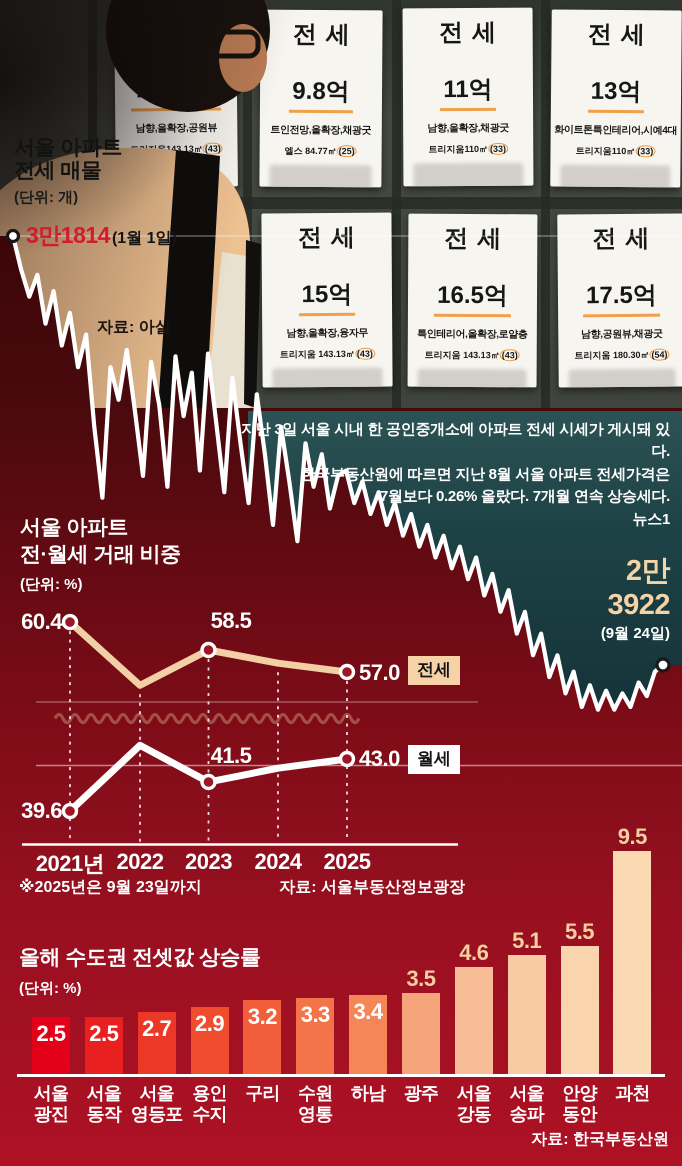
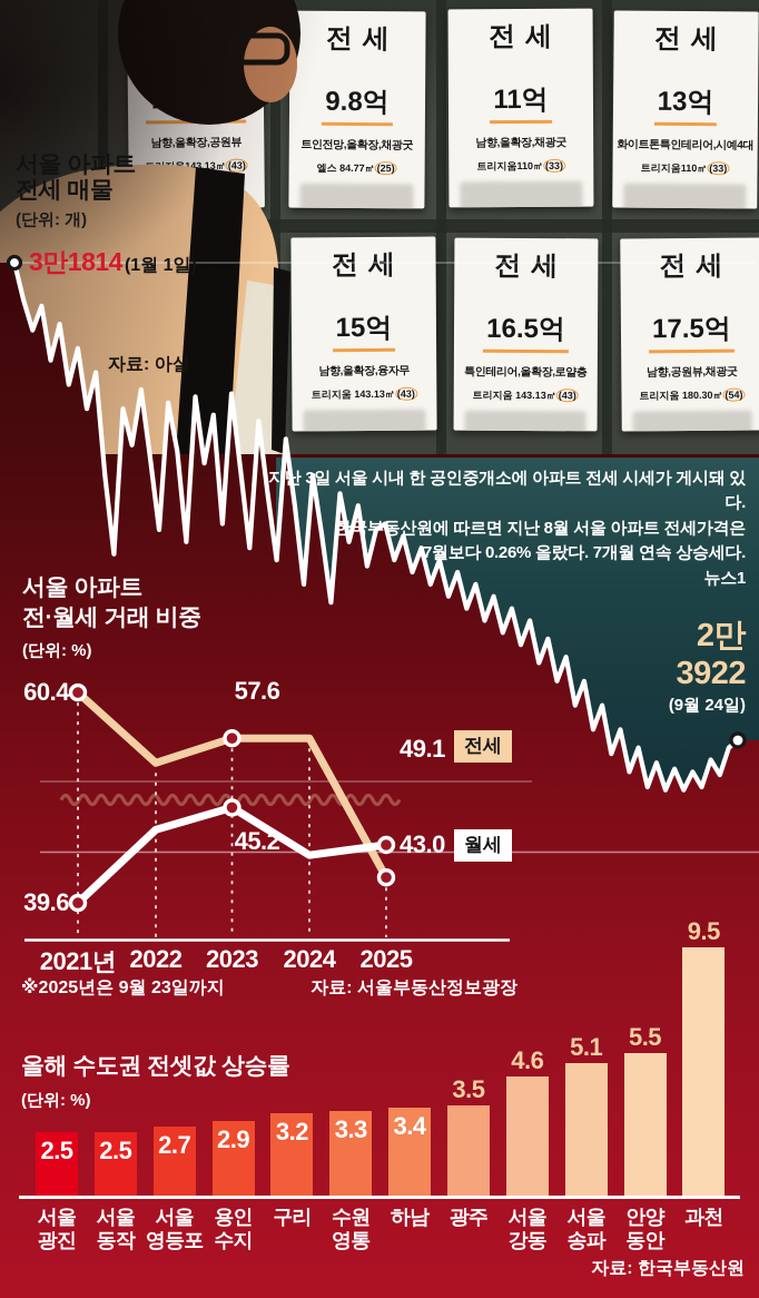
서울 아파트 전·월세 거래 비중/전세/2023: 58.5 -> 57.6
서울 아파트 전·월세 거래 비중/월세/2023: 41.5 -> 45.2
서울 아파트 전·월세 거래 비중/전세/2025: 57.0 -> 49.1
